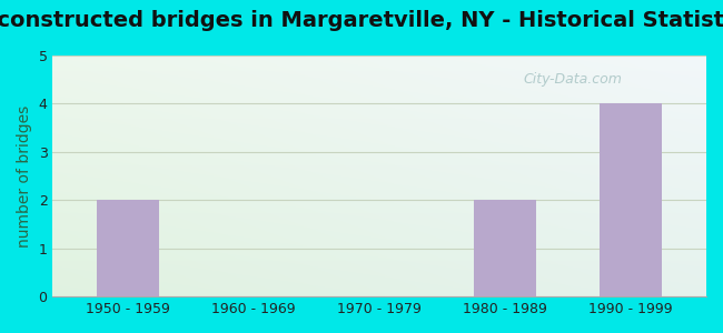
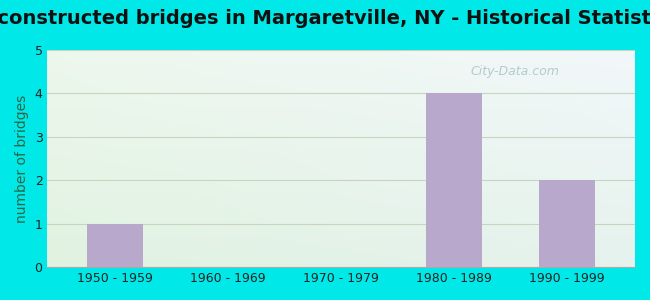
1950 - 1959: 2 -> 1
1980 - 1989: 2 -> 4
1990 - 1999: 4 -> 2
